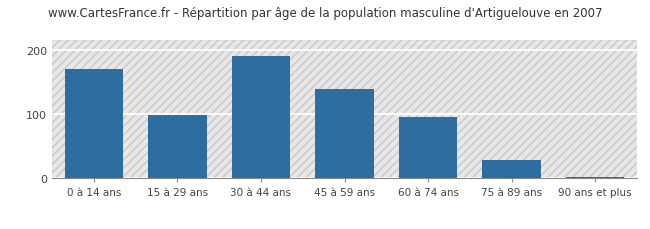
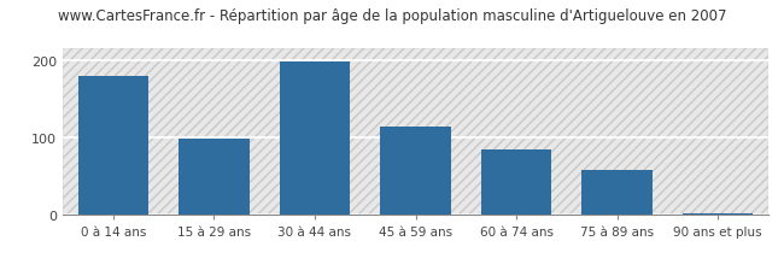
0 à 14 ans: 170 -> 180
30 à 44 ans: 190 -> 198
45 à 59 ans: 140 -> 114
60 à 74 ans: 95 -> 84
75 à 89 ans: 28 -> 58
